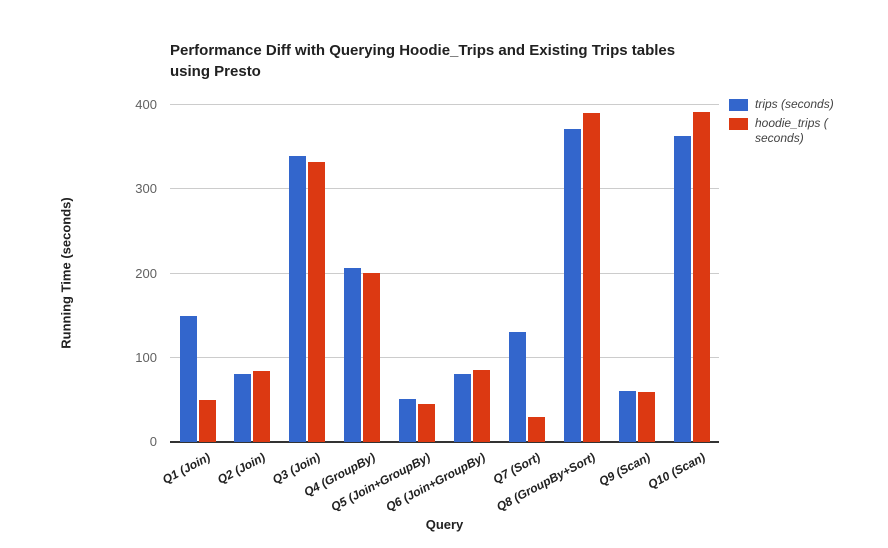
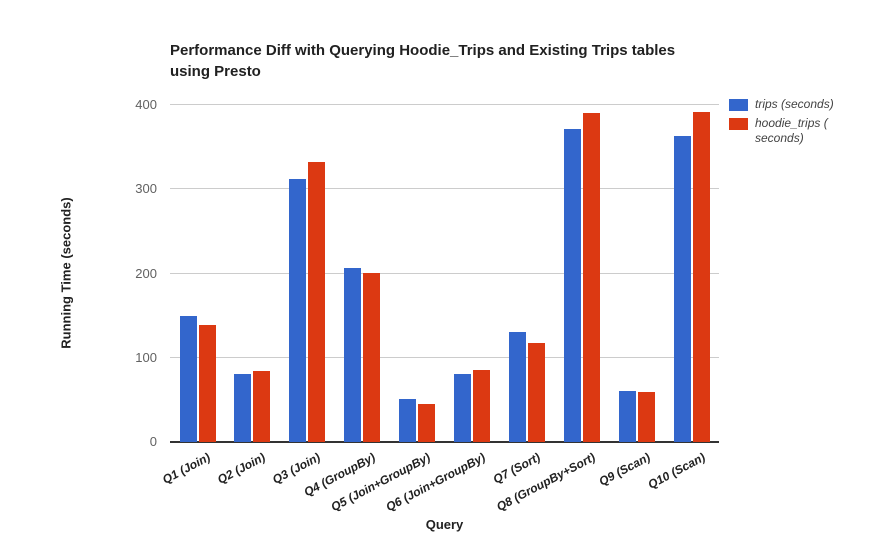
hoodie_trips (seconds)/Q1 (Join): 50 -> 140
trips (seconds)/Q3 (Join): 340 -> 310
hoodie_trips (seconds)/Q7 (Sort): 30 -> 120
